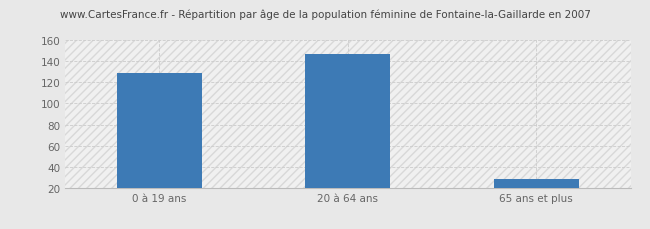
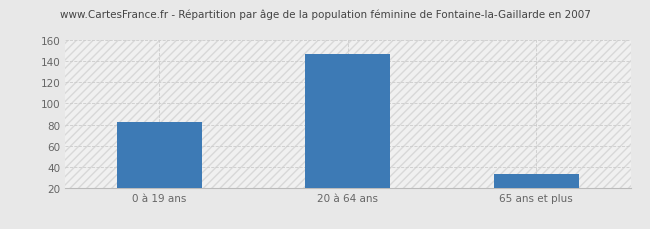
0 à 19 ans: 129 -> 82
65 ans et plus: 28 -> 33
